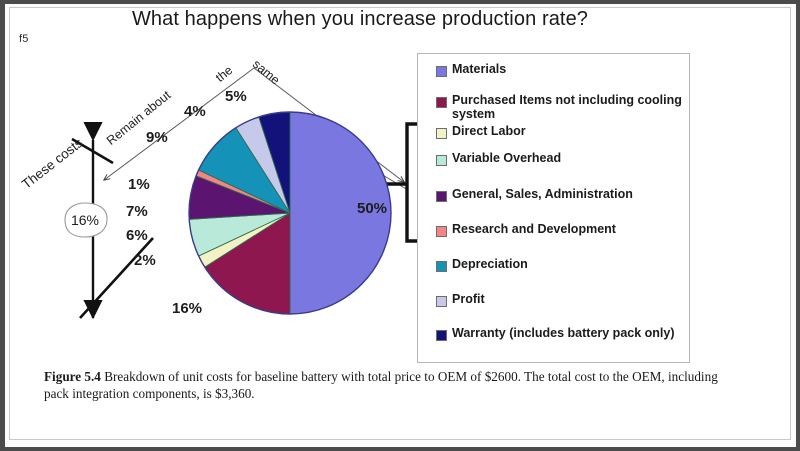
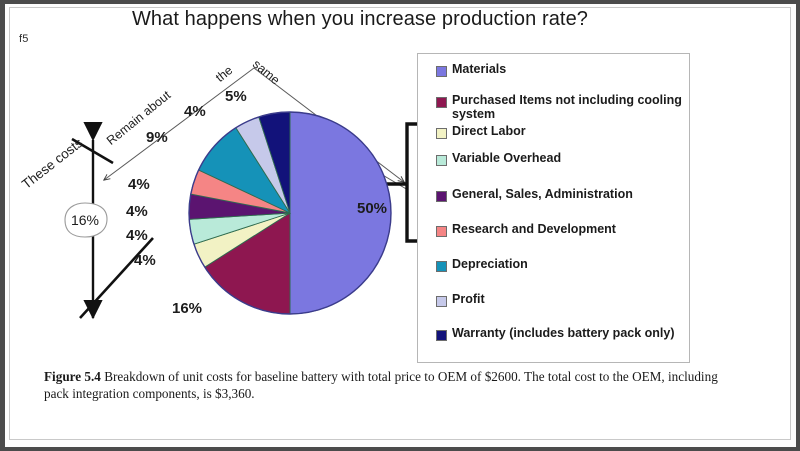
Direct Labor: 2% -> 4%
Variable Overhead: 6% -> 4%
General, Sales, Administration: 7% -> 4%
Research and Development: 1% -> 4%
